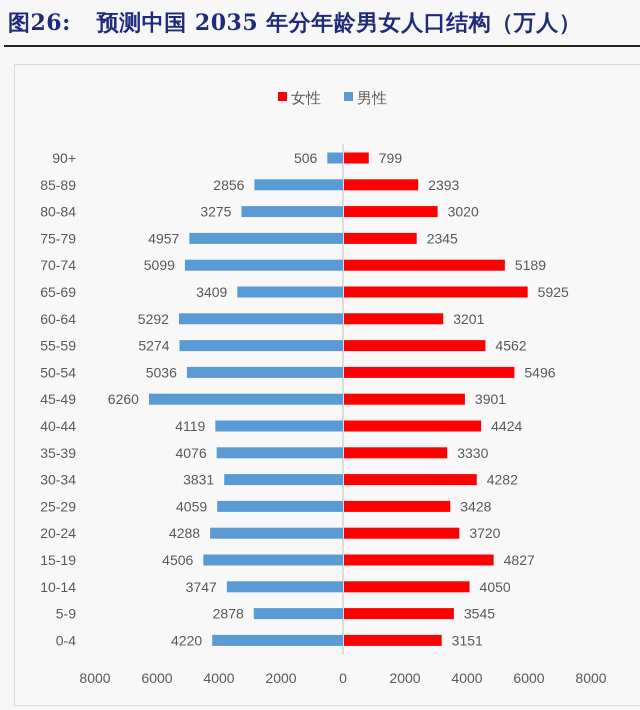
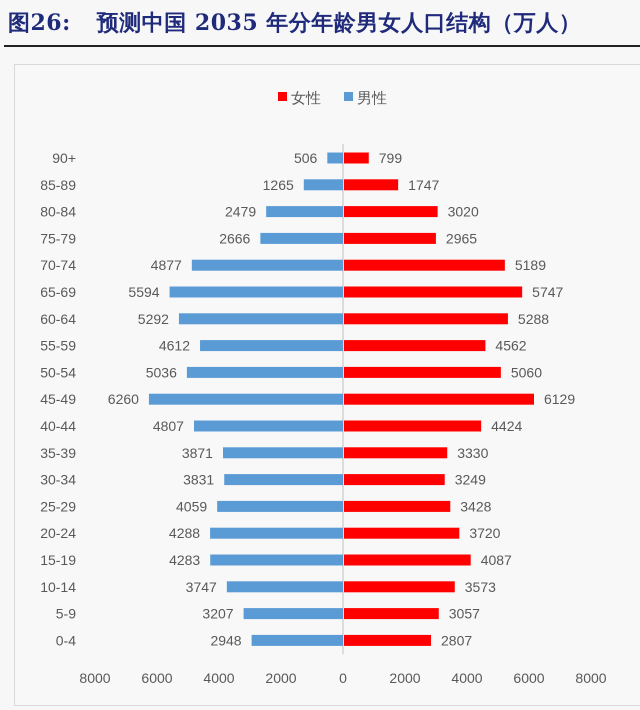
女性/85-89: 2393 -> 1747
男性/85-89: 2856 -> 1265
男性/80-84: 3275 -> 2479
女性/75-79: 2345 -> 2965
男性/75-79: 4957 -> 2666
男性/70-74: 5099 -> 4877
女性/65-69: 5925 -> 5747
男性/65-69: 3409 -> 5594
女性/60-64: 3201 -> 5288
男性/55-59: 5274 -> 4612
女性/50-54: 5496 -> 5060
女性/45-49: 3901 -> 6129
男性/40-44: 4119 -> 4807
男性/35-39: 4076 -> 3871
女性/30-34: 4282 -> 3249
女性/15-19: 4827 -> 4087
男性/15-19: 4506 -> 4283
女性/10-14: 4050 -> 3573
女性/5-9: 3545 -> 3057
男性/5-9: 2878 -> 3207
女性/0-4: 3151 -> 2807
男性/0-4: 4220 -> 2948
